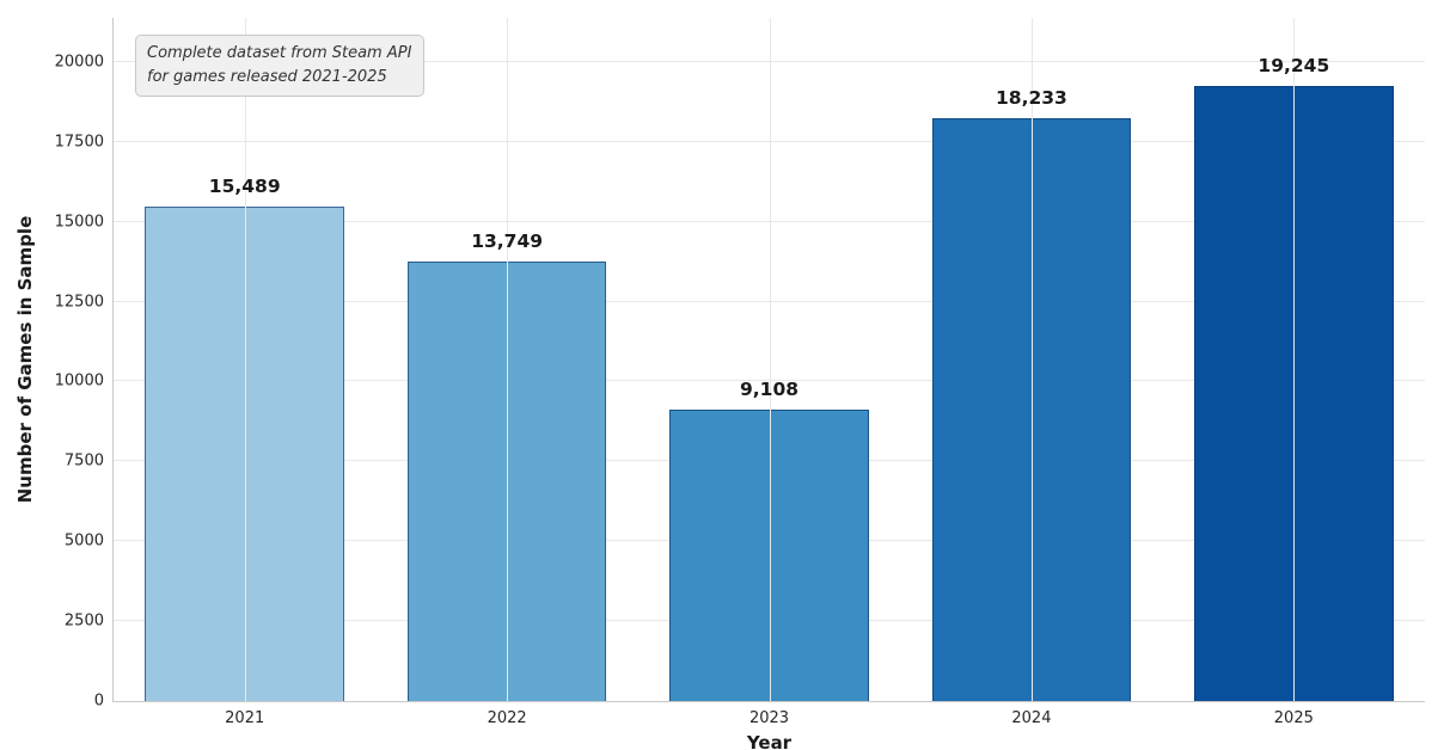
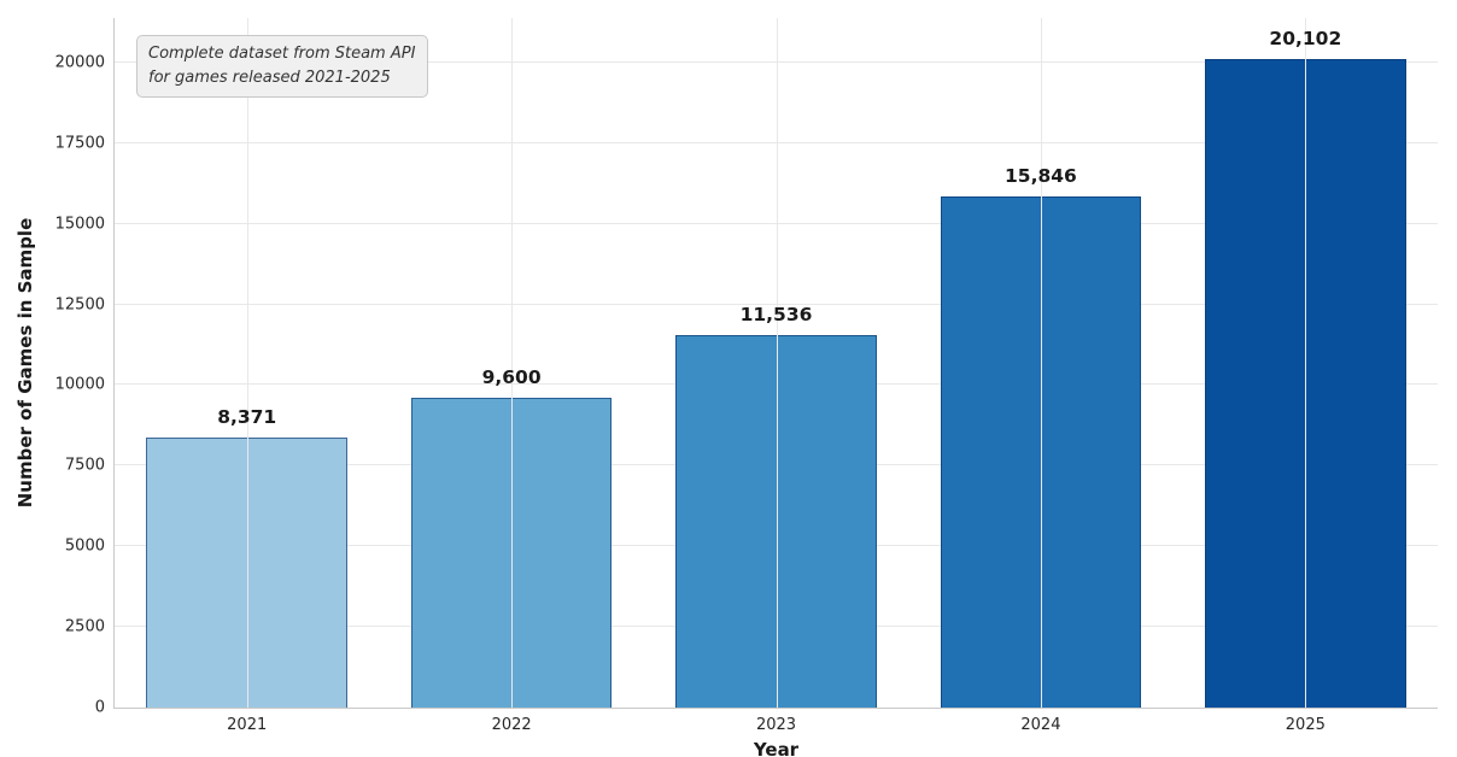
2021: 15,489 -> 8,371
2022: 13,749 -> 9,600
2023: 9,108 -> 11,536
2024: 18,233 -> 15,846
2025: 19,245 -> 20,102
